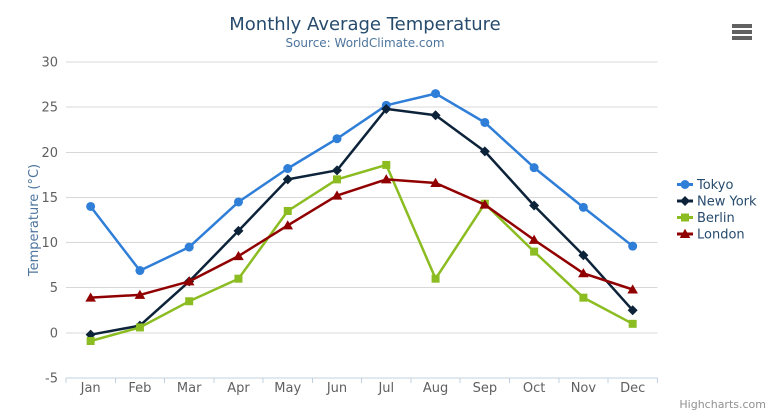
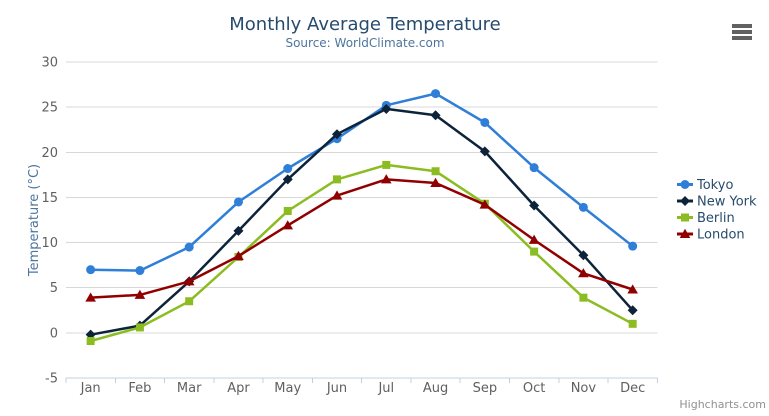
Tokyo/Jan: 14 -> 7
Berlin/Apr: 6 -> 8
New York/Jun: 18 -> 22
Berlin/Aug: 6 -> 18
